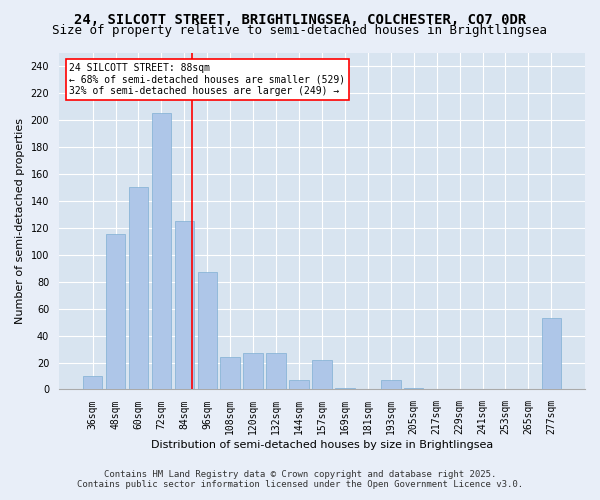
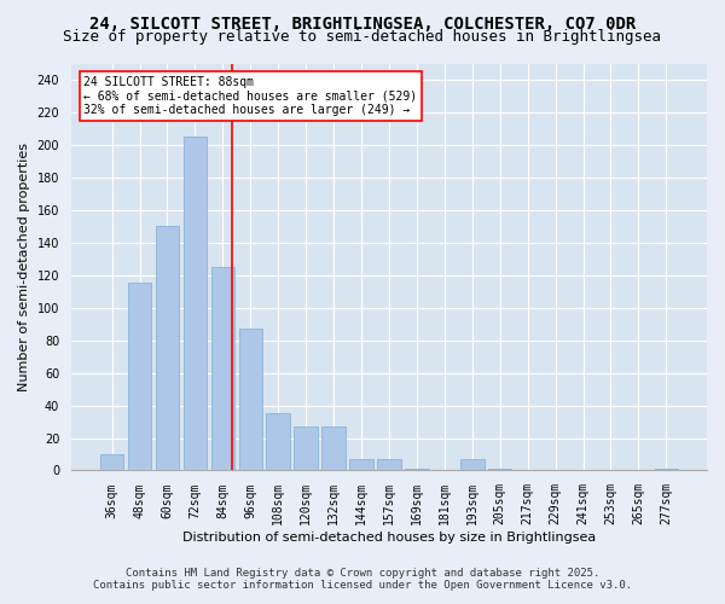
108sqm: 24 -> 35
157sqm: 22 -> 7
277sqm: 53 -> 1
